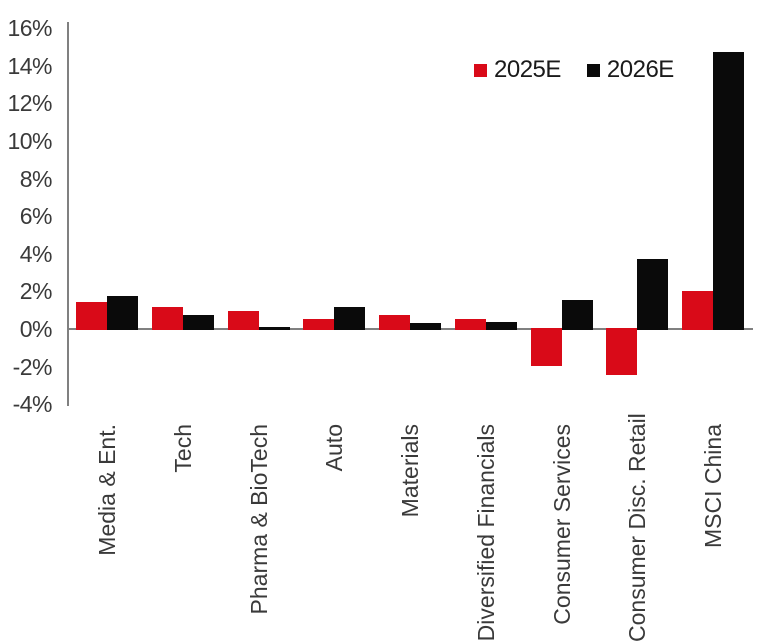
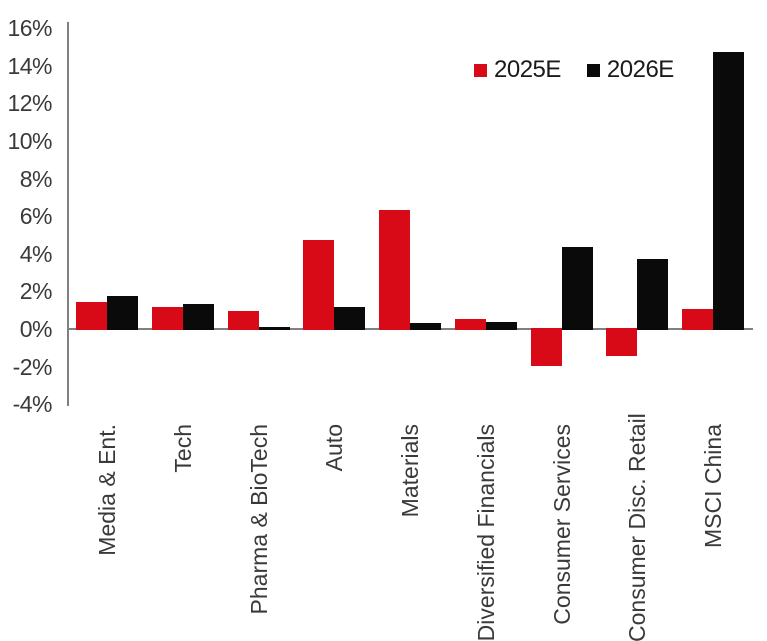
2026E/Tech: 0.8% -> 1.4%
2025E/Auto: 0.6% -> 4.8%
2025E/Materials: 0.8% -> 6.4%
2026E/Consumer Services: 1.6% -> 4.4%
2025E/Consumer Disc. Retail: -2.5% -> -1.5%
2025E/MSCI China: 2.1% -> 1.1%
